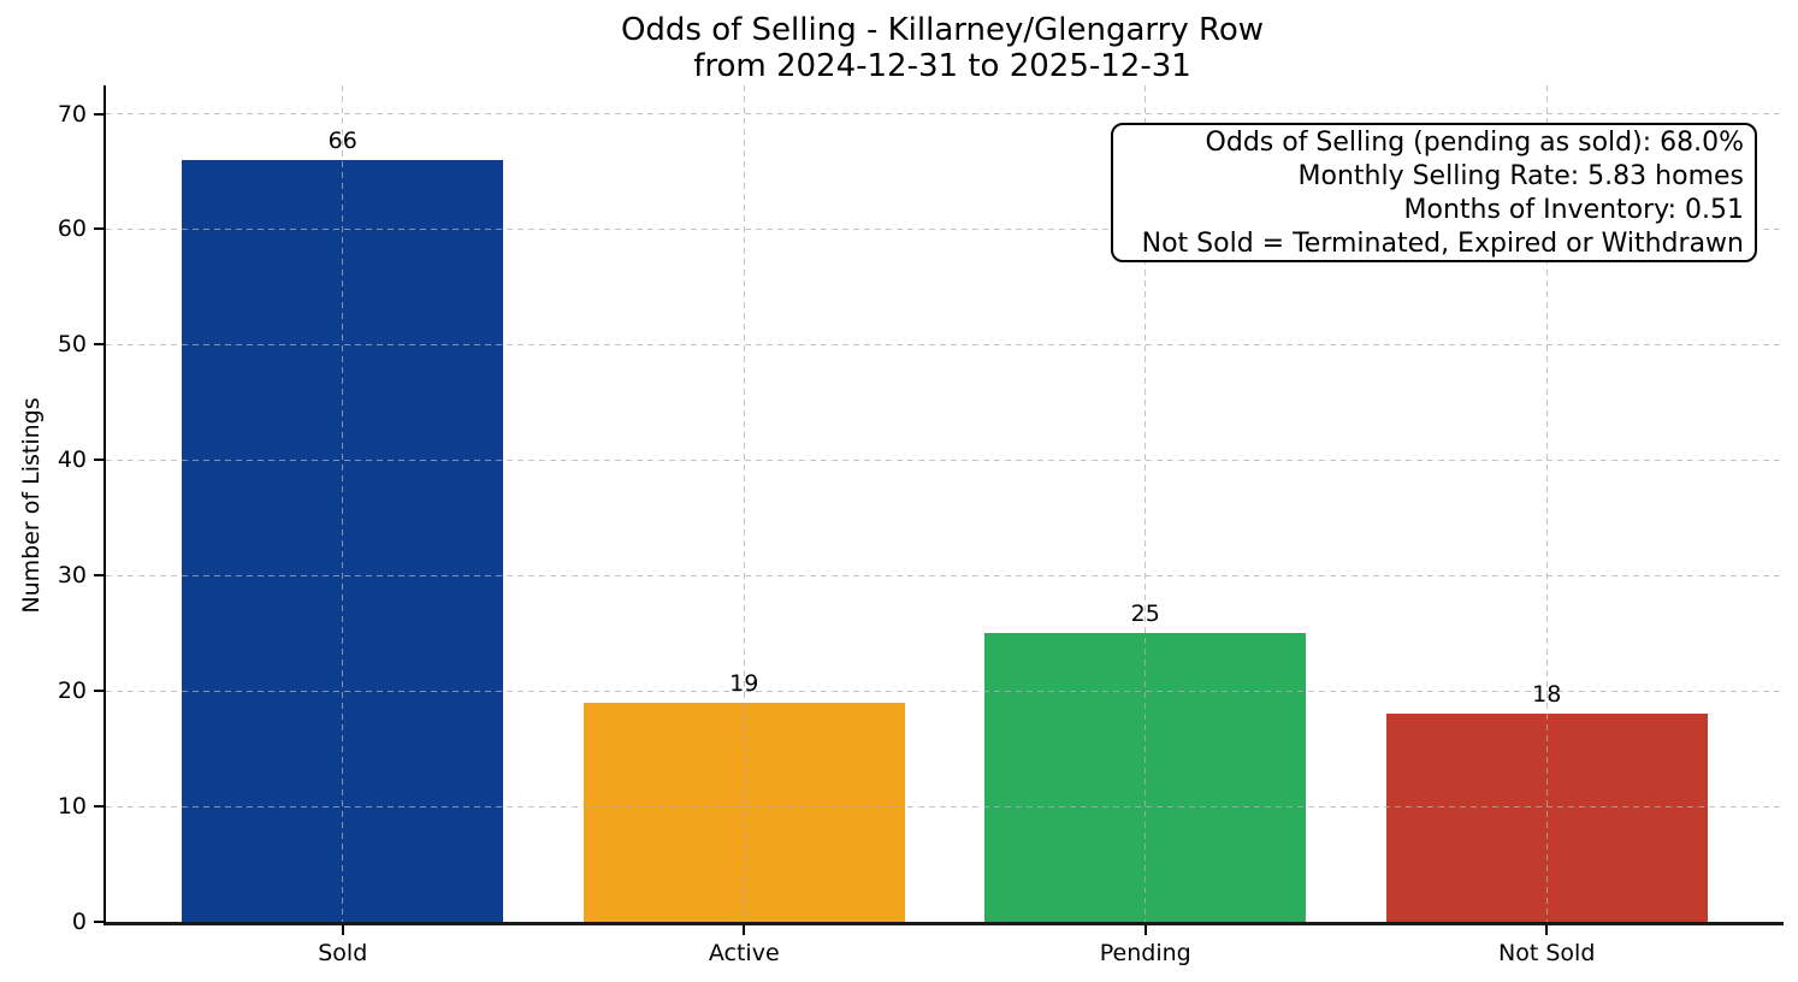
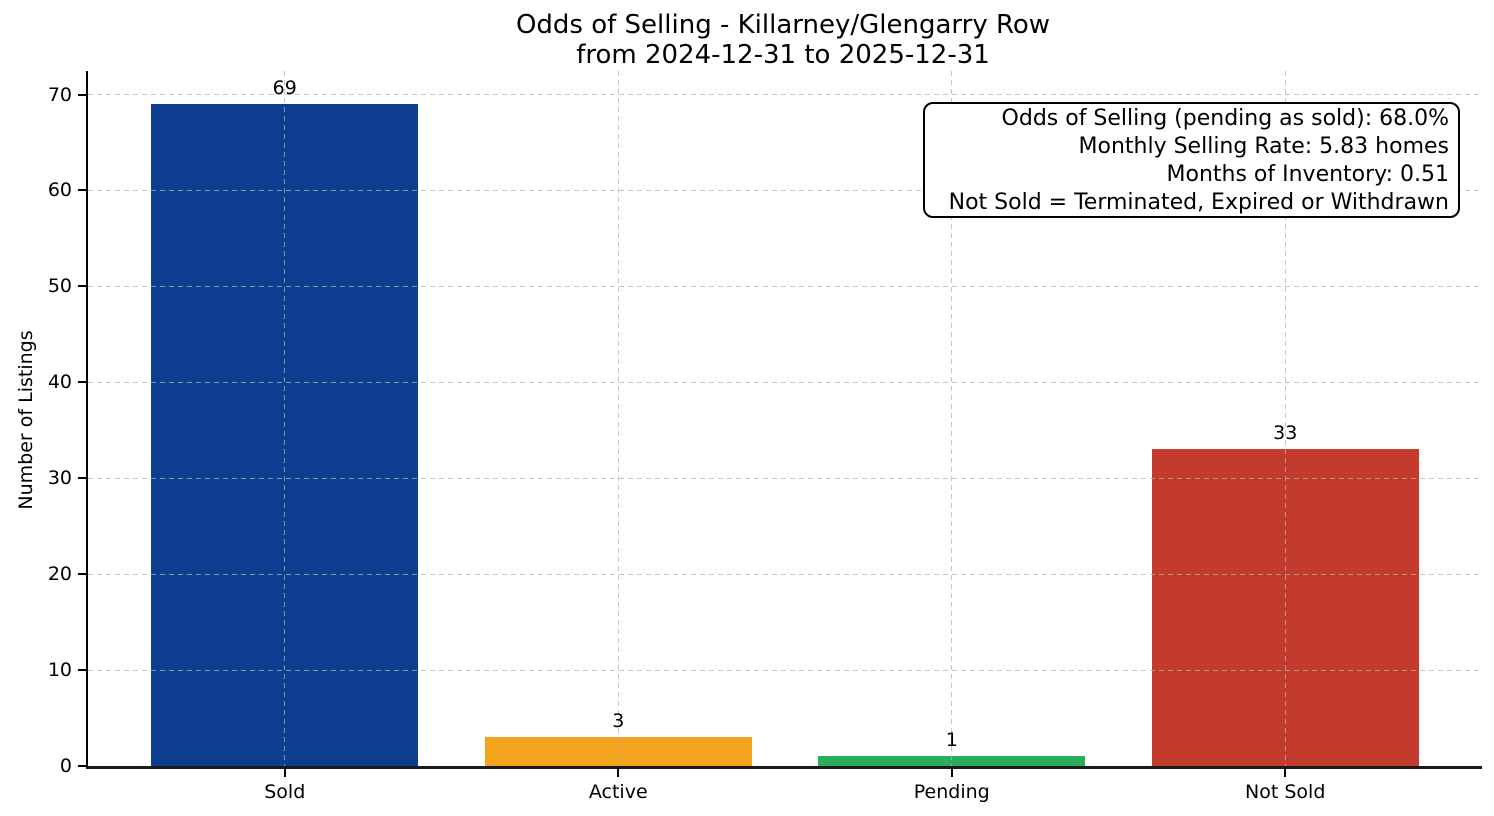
Sold: 66 -> 69
Active: 19 -> 3
Pending: 25 -> 1
Not Sold: 18 -> 33
